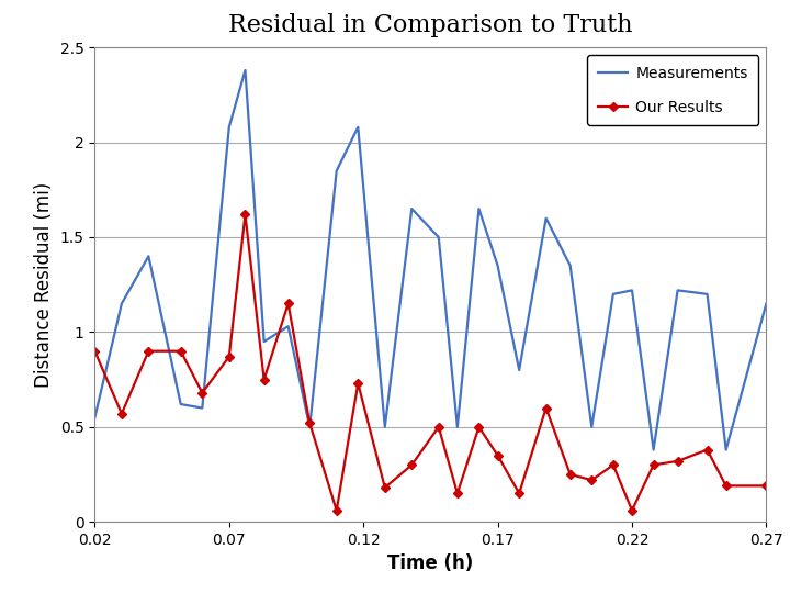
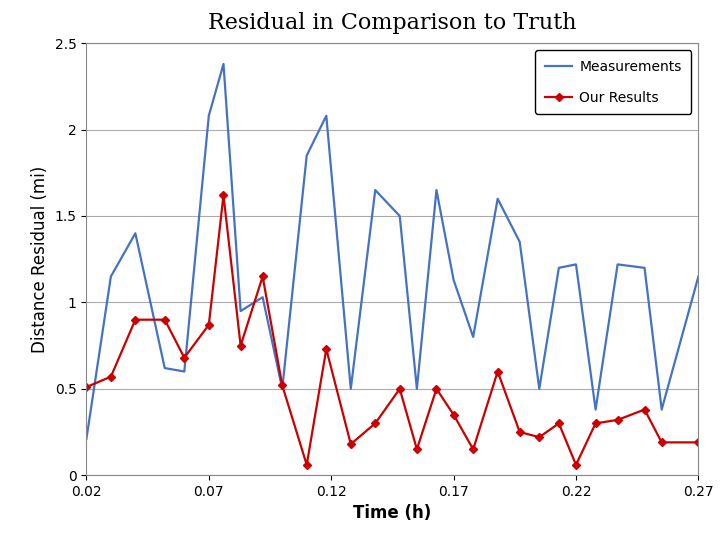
Measurements/0.02: 0.55 -> 0.21
Our Results/0.02: 0.90 -> 0.51
Measurements/0.17: 1.35 -> 1.13
